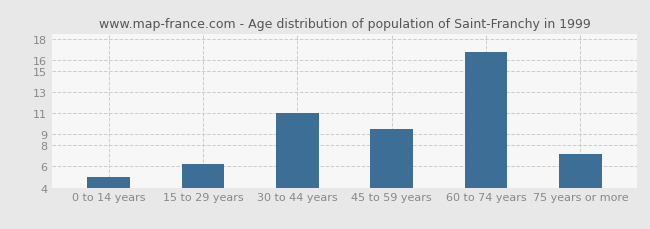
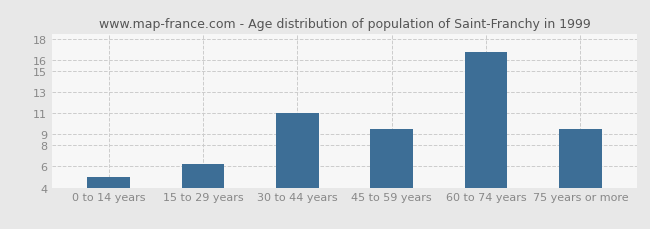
75 years or more: 7.2 -> 9.5
